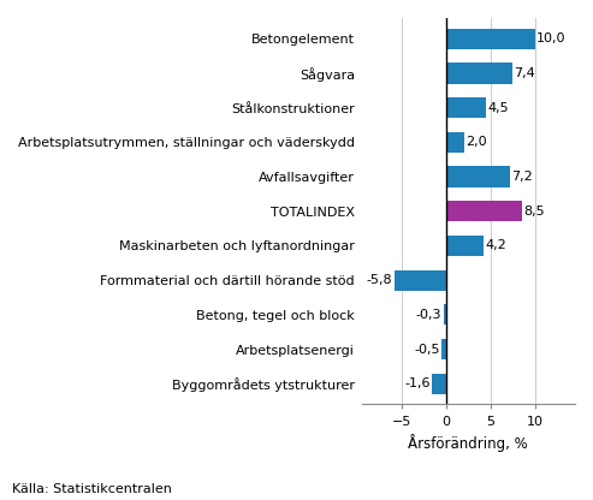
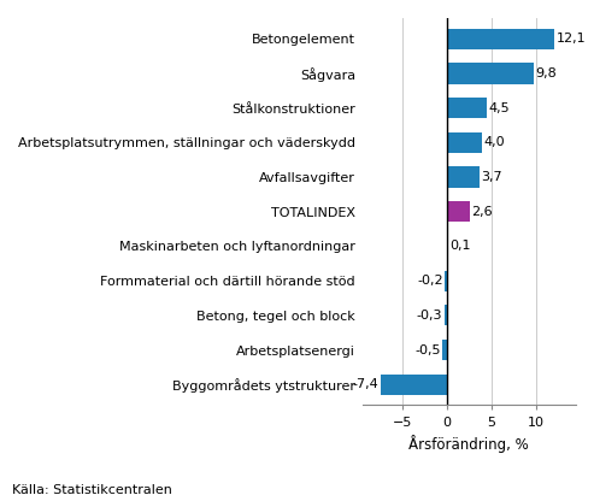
Betongelement: 10,0 -> 12,1
Sågvara: 7,4 -> 9,8
Arbetsplatsutrymmen, ställningar och väderskydd: 2,0 -> 4,0
Avfallsavgifter: 7,2 -> 3,7
TOTALINDEX: 8,5 -> 2,6
Maskinarbeten och lyftanordningar: 4,2 -> 0,1
Formmaterial och därtill hörande stöd: -5,8 -> -0,2
Byggområdets ytstrukturer: -1,6 -> -7,4
